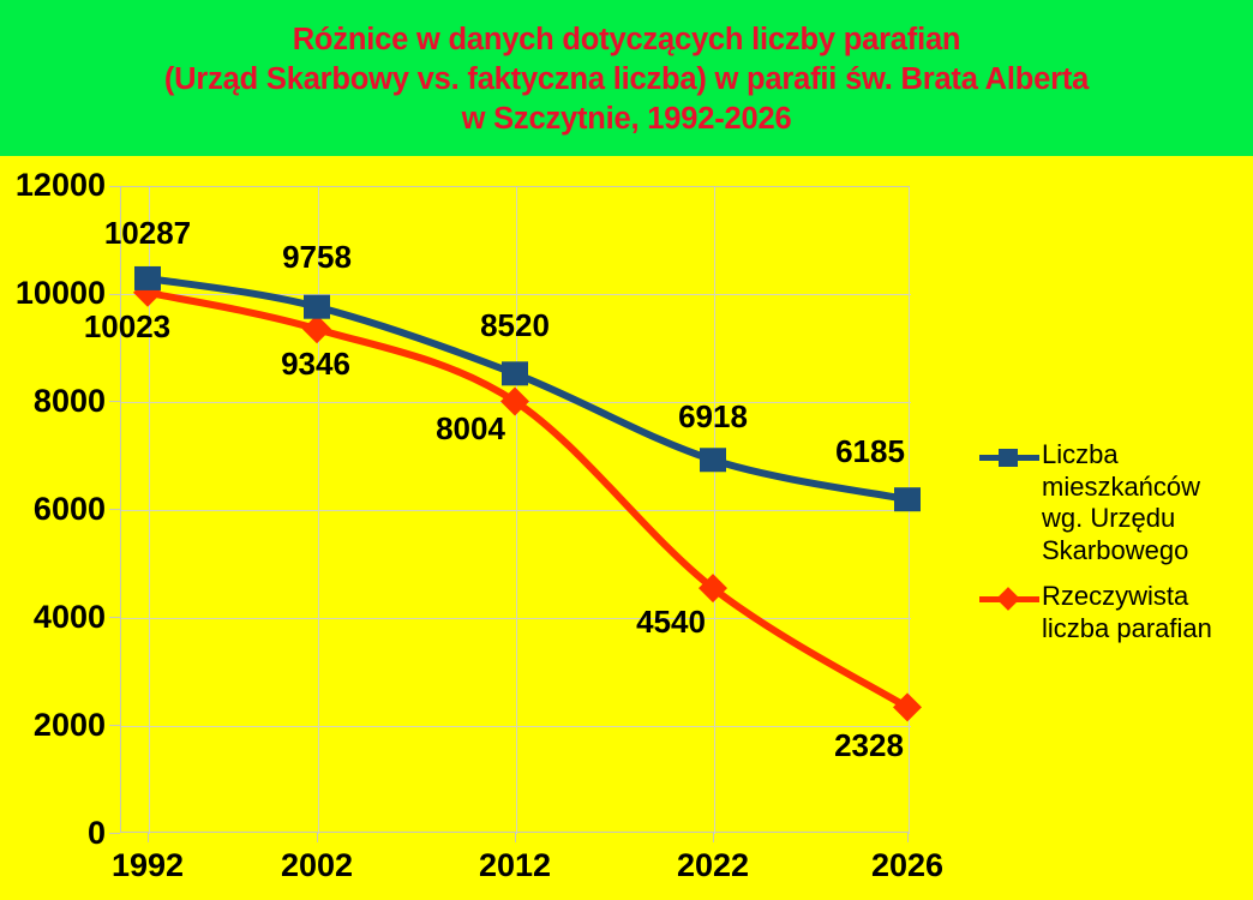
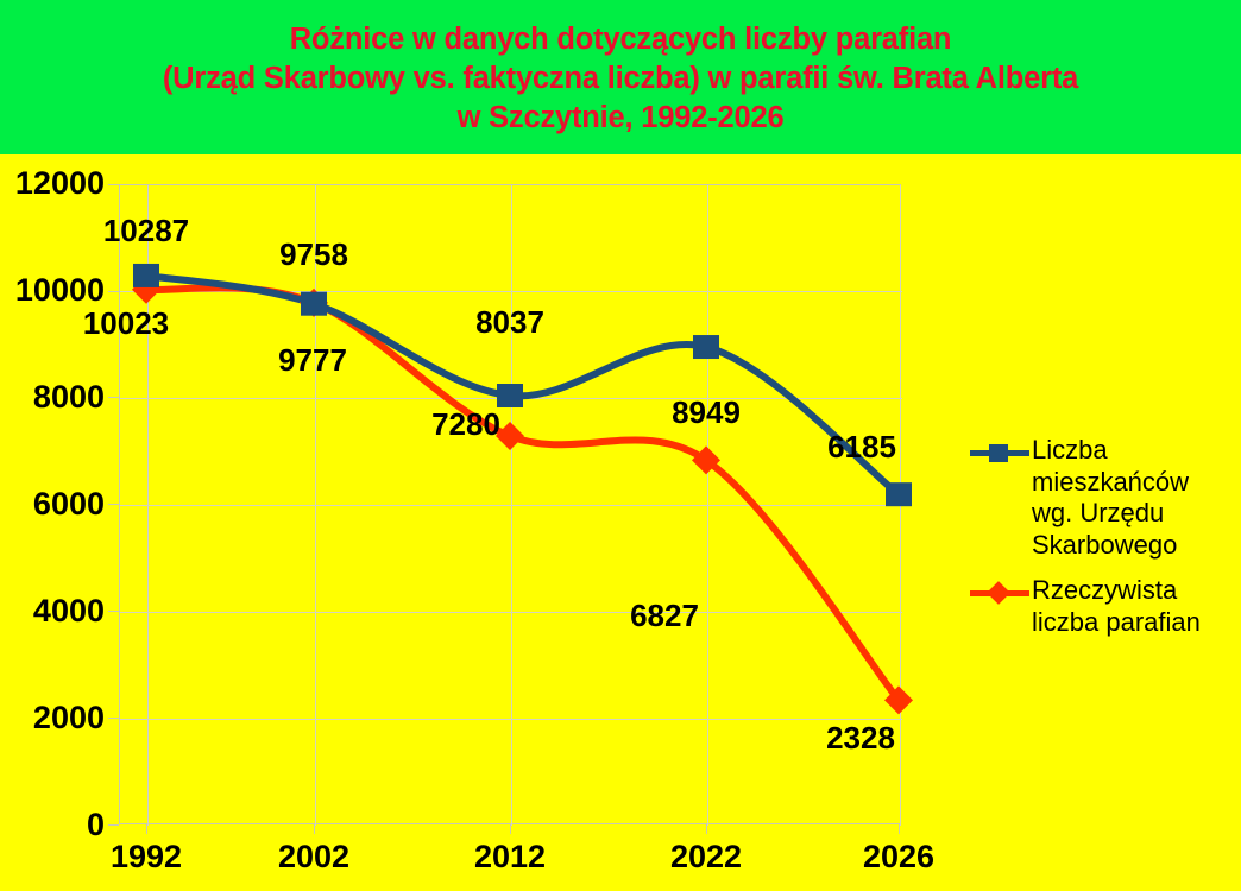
Rzeczywista liczba parafian/2002: 9346 -> 9777
Liczba mieszkańców wg. Urzędu Skarbowego/2012: 8520 -> 8037
Rzeczywista liczba parafian/2012: 8004 -> 7280
Liczba mieszkańców wg. Urzędu Skarbowego/2022: 6918 -> 8949
Rzeczywista liczba parafian/2022: 4540 -> 6827
